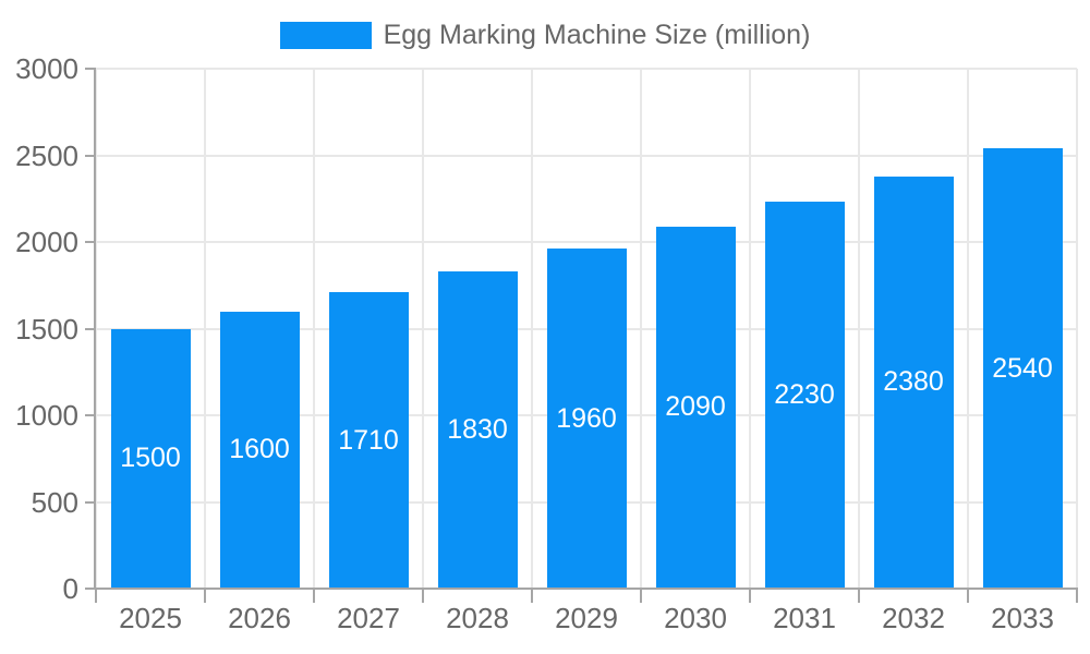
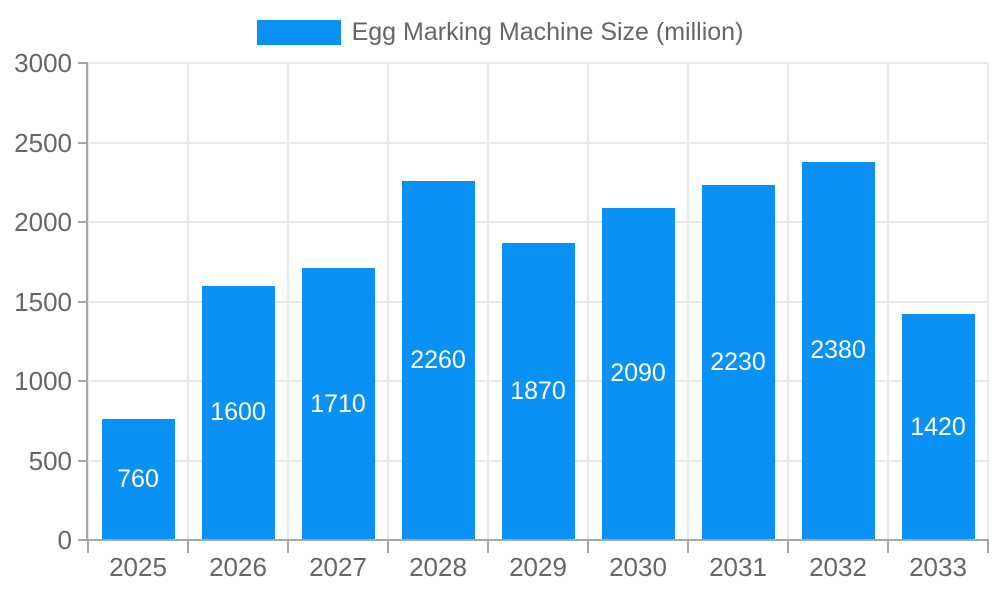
2025: 1500 -> 760
2028: 1830 -> 2260
2029: 1960 -> 1870
2033: 2540 -> 1420
